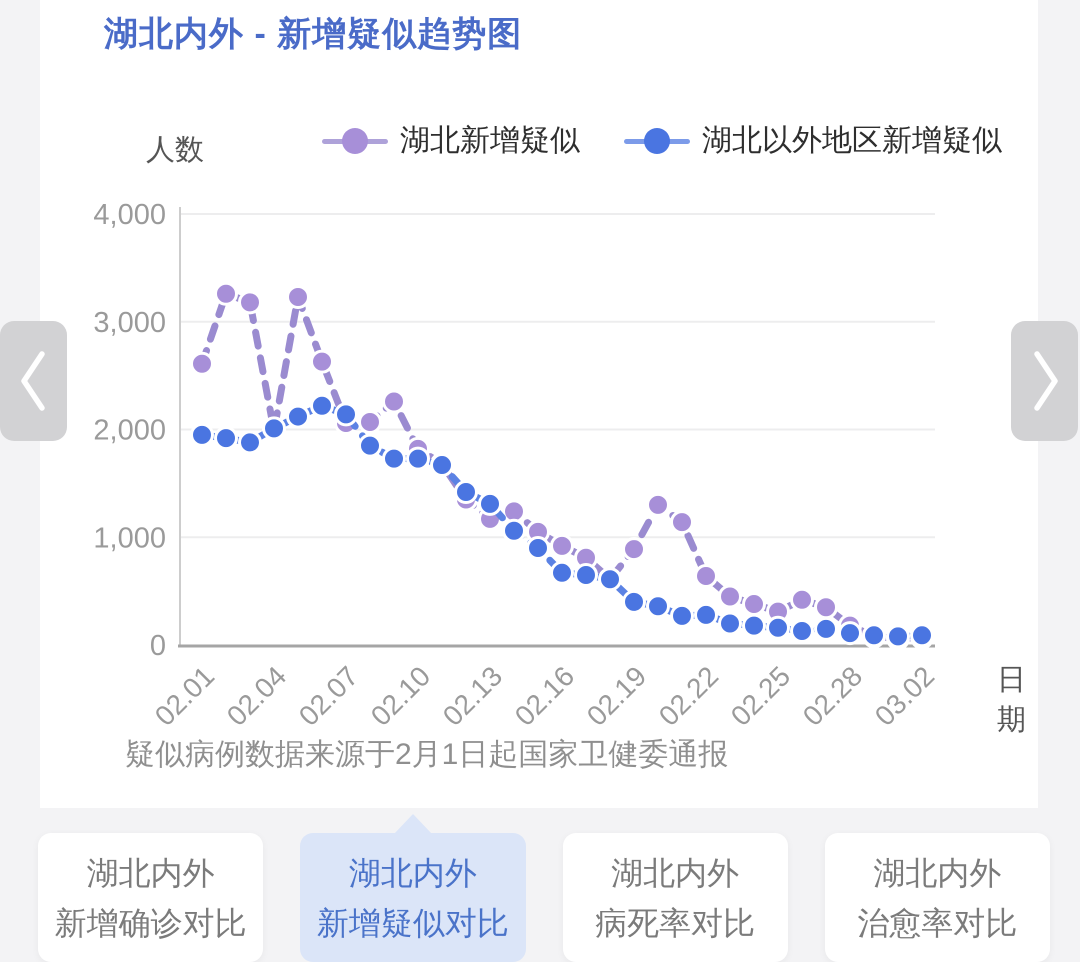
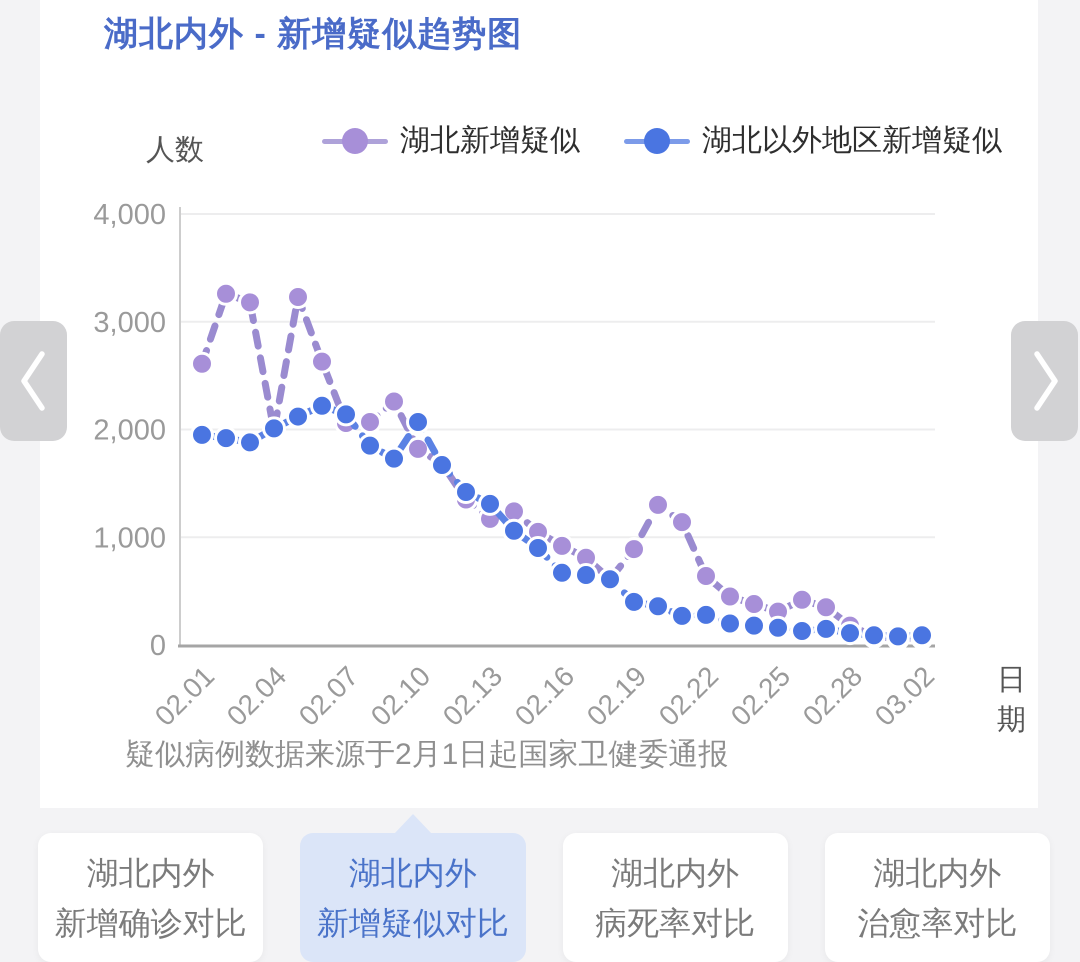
湖北以外地区新增疑似/02.10: 1730 -> 2070
